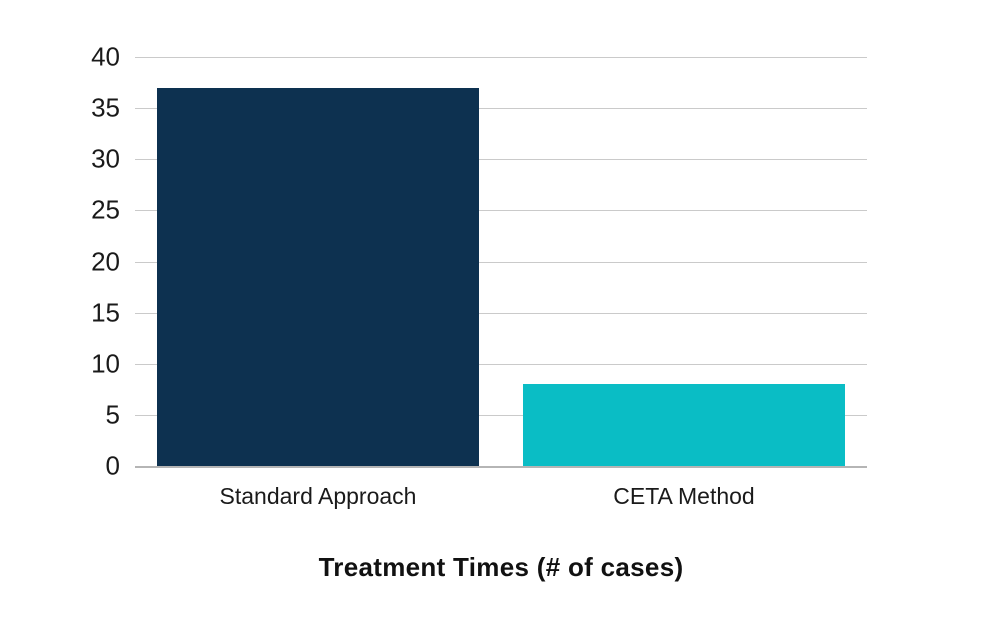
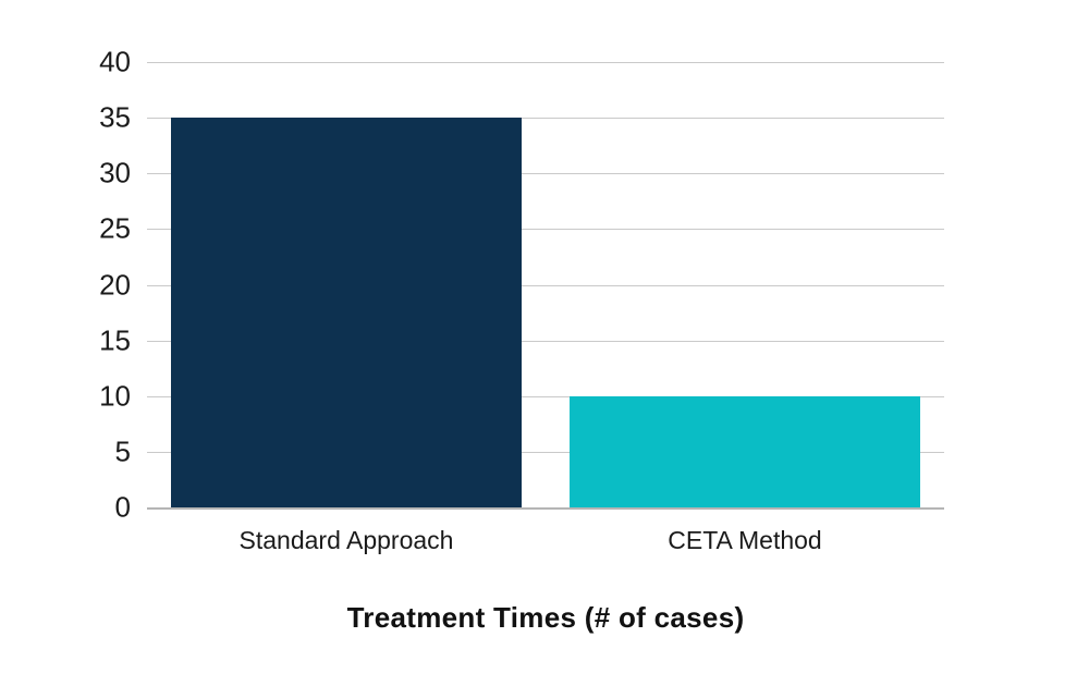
Standard Approach: 37 -> 35
CETA Method: 8 -> 10
